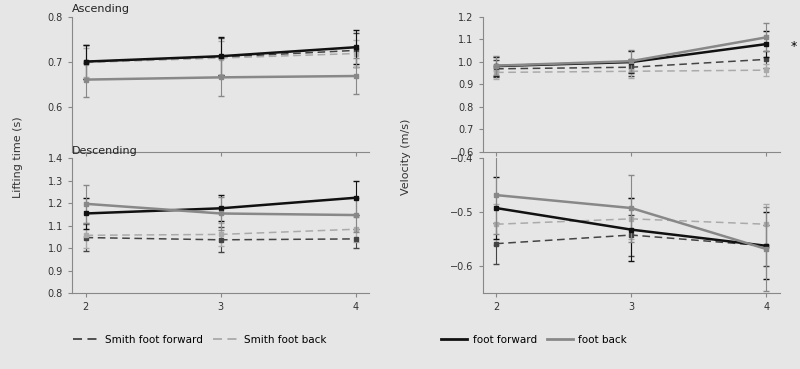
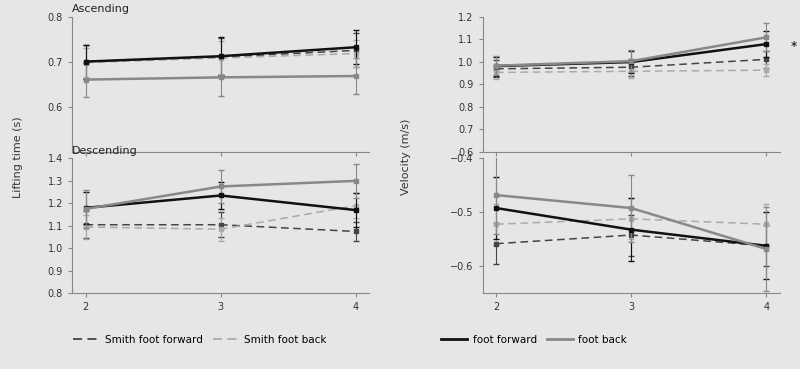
Descending/Smith foot forward/2: 1.048 -> 1.105
Descending/Smith foot back/2: 1.058 -> 1.095
Descending/foot forward/2: 1.155 -> 1.180
Descending/foot back/2: 1.198 -> 1.175
Descending/Smith foot forward/3: 1.038 -> 1.105
Descending/Smith foot back/3: 1.062 -> 1.085
Descending/foot forward/3: 1.178 -> 1.235
Descending/foot back/3: 1.155 -> 1.275
Descending/Smith foot forward/4: 1.042 -> 1.075
Descending/Smith foot back/4: 1.085 -> 1.190
Descending/foot forward/4: 1.225 -> 1.170
Descending/foot back/4: 1.148 -> 1.300
